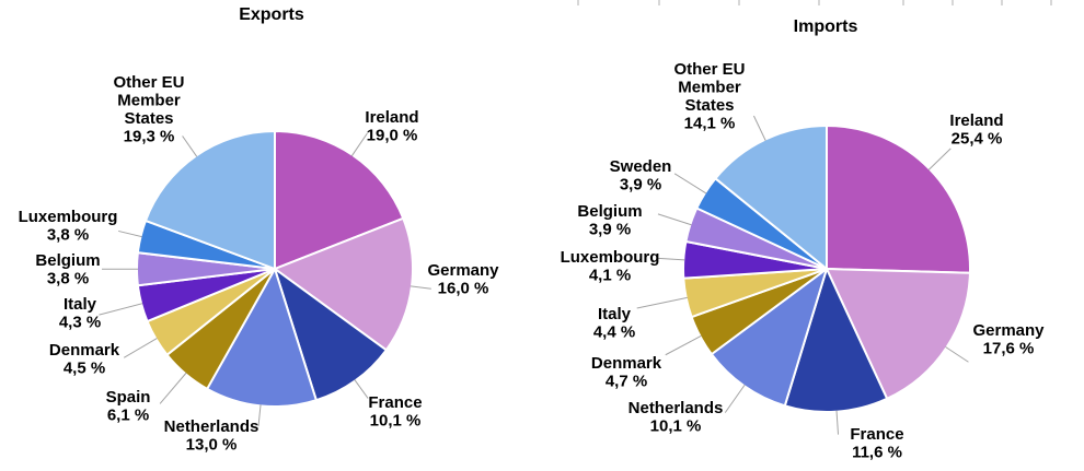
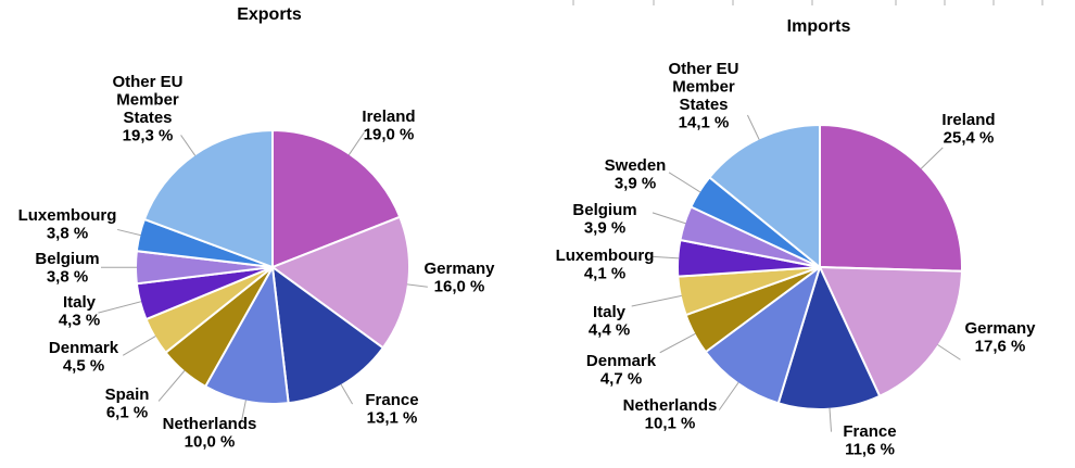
Exports/France: 10,1 -> 13,1
Exports/Netherlands: 13,0 -> 10,0
